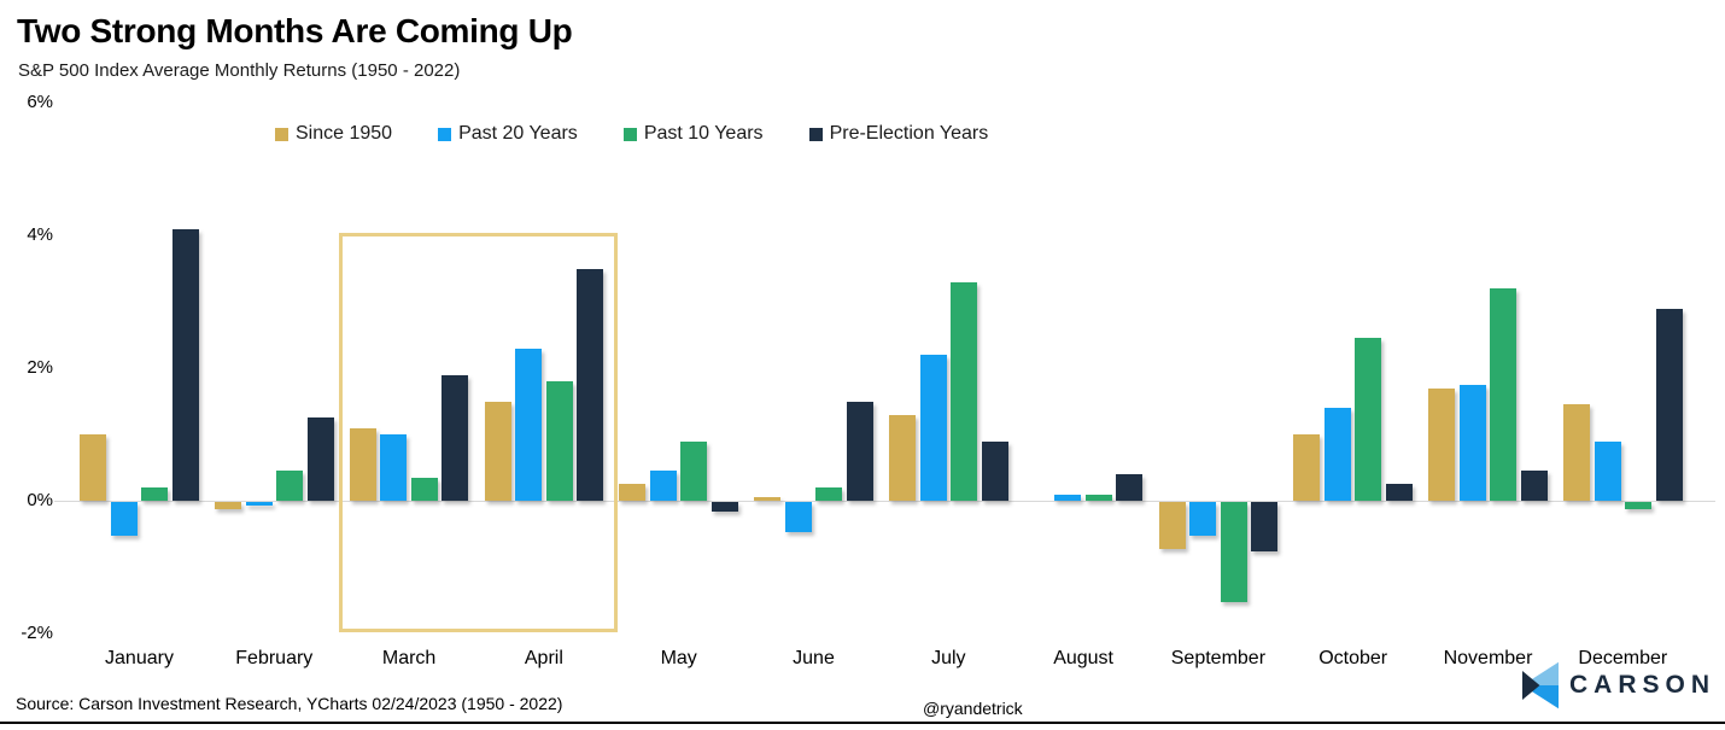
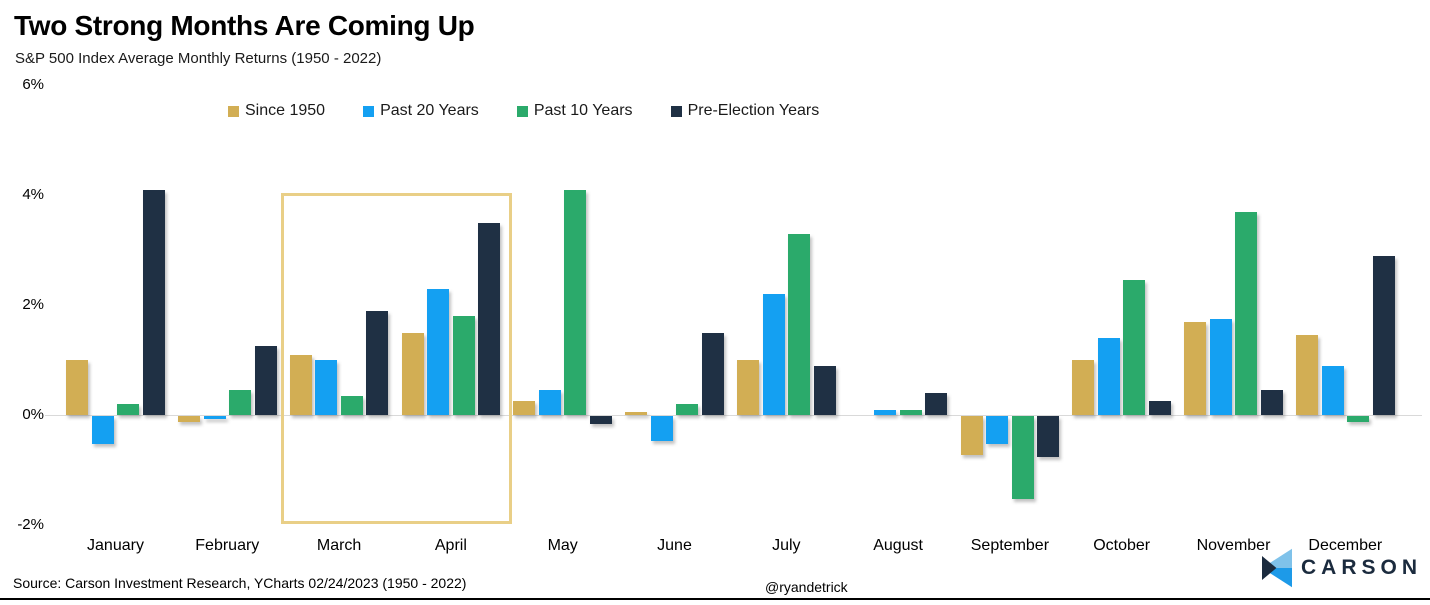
Past 10 Years/May: 0.9% -> 4.1%
Since 1950/July: 1.3% -> 1.0%
Past 10 Years/November: 3.2% -> 3.7%
